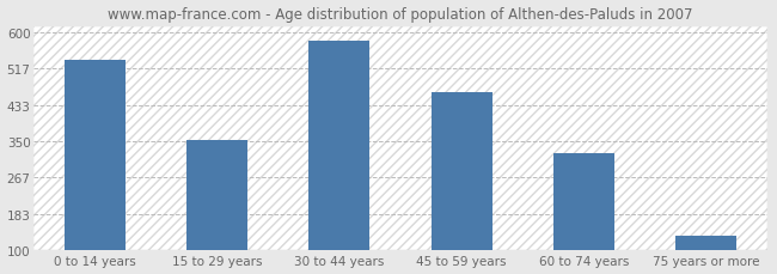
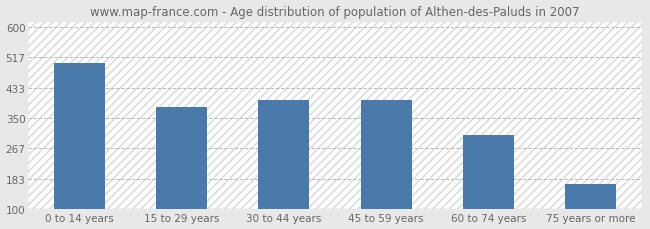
0 to 14 years: 537 -> 500
15 to 29 years: 352 -> 380
30 to 44 years: 580 -> 400
45 to 59 years: 462 -> 400
60 to 74 years: 323 -> 305
75 years or more: 133 -> 170
